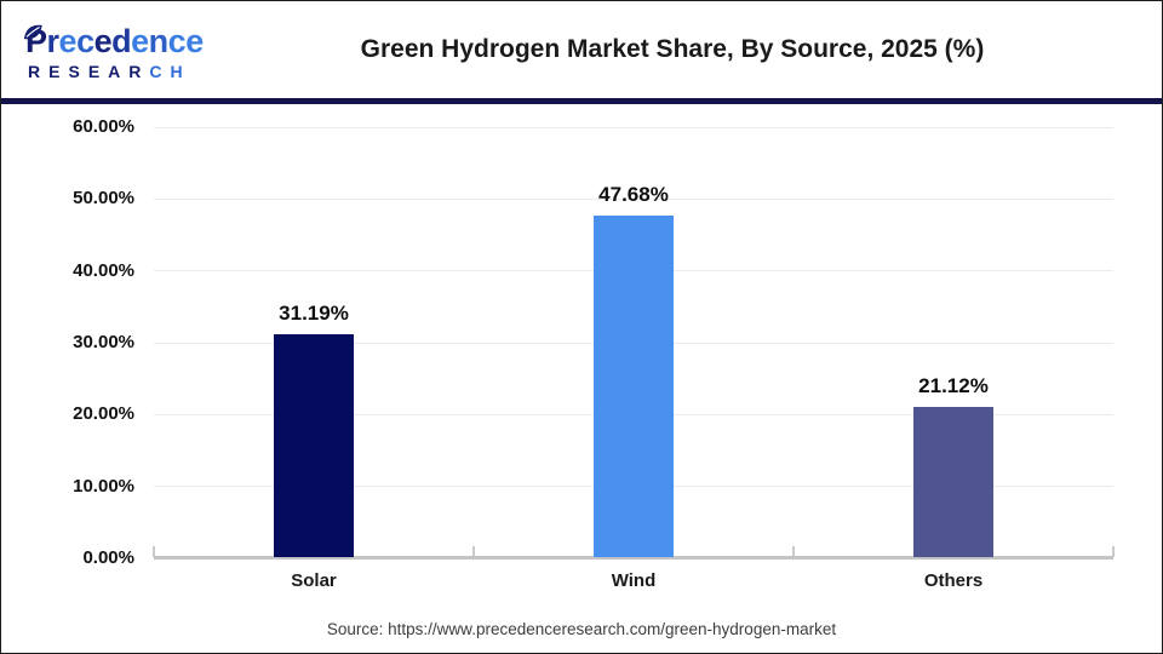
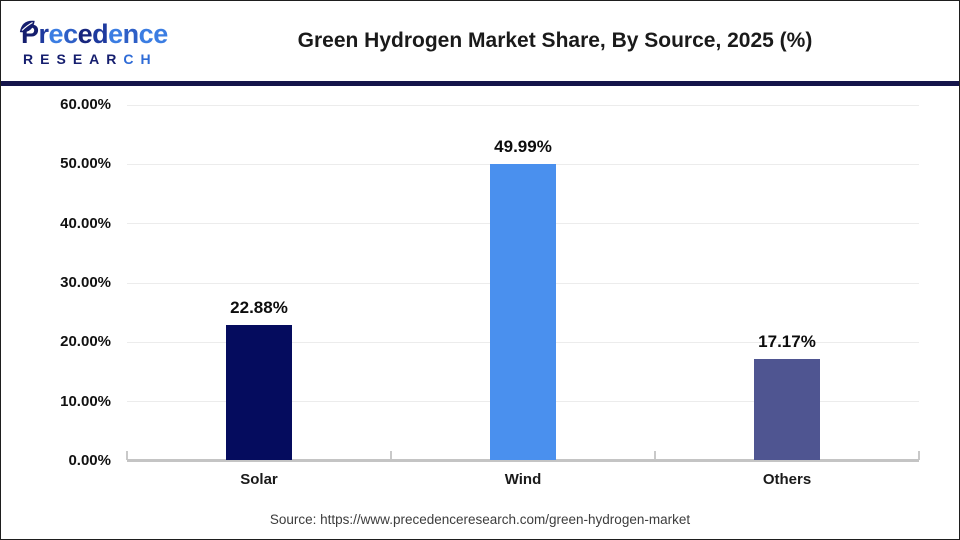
Solar: 31.19% -> 22.88%
Wind: 47.68% -> 49.99%
Others: 21.12% -> 17.17%
